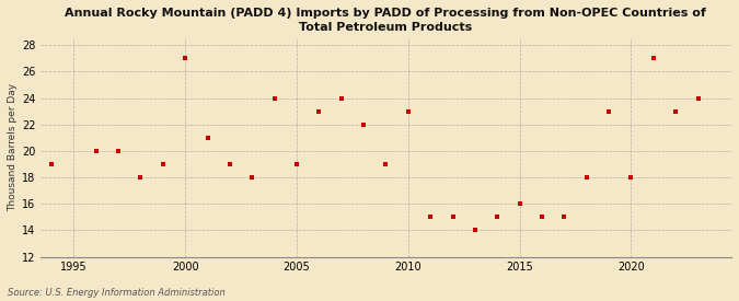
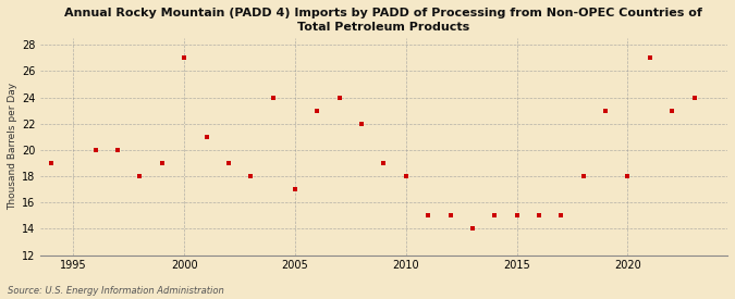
2005: 19 -> 17
2010: 23 -> 18
2015: 16 -> 15
